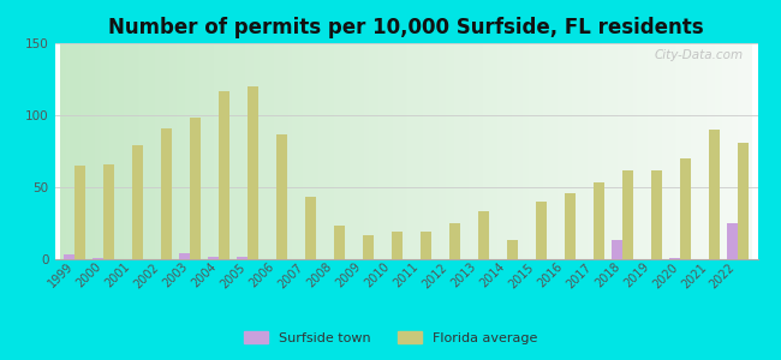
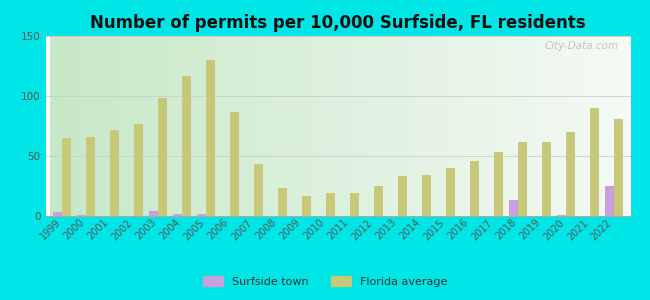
Florida average/2001: 79 -> 72
Florida average/2002: 91 -> 77
Florida average/2005: 120 -> 130
Florida average/2014: 13 -> 34
